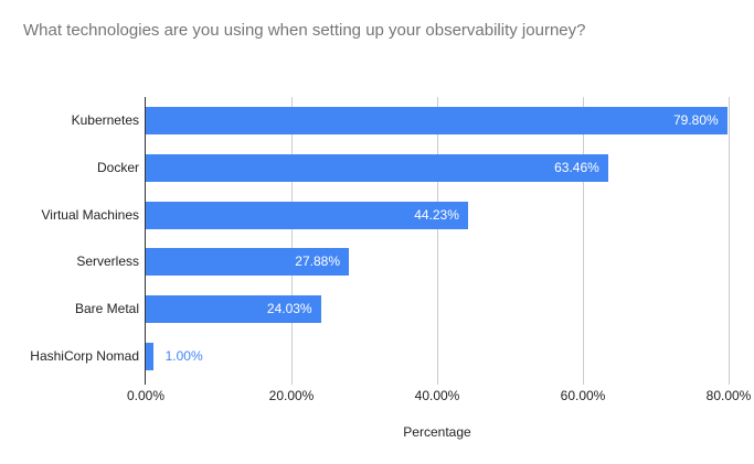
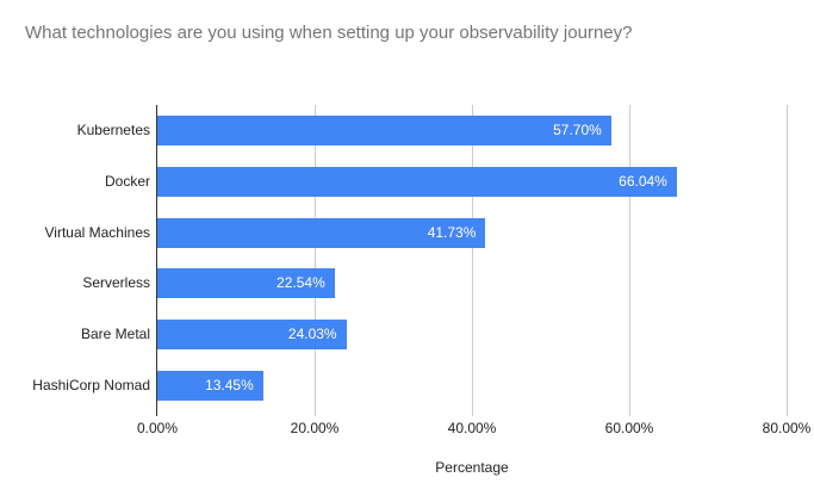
Kubernetes: 79.80% -> 57.70%
Docker: 63.46% -> 66.04%
Virtual Machines: 44.23% -> 41.73%
Serverless: 27.88% -> 22.54%
HashiCorp Nomad: 1.00% -> 13.45%
